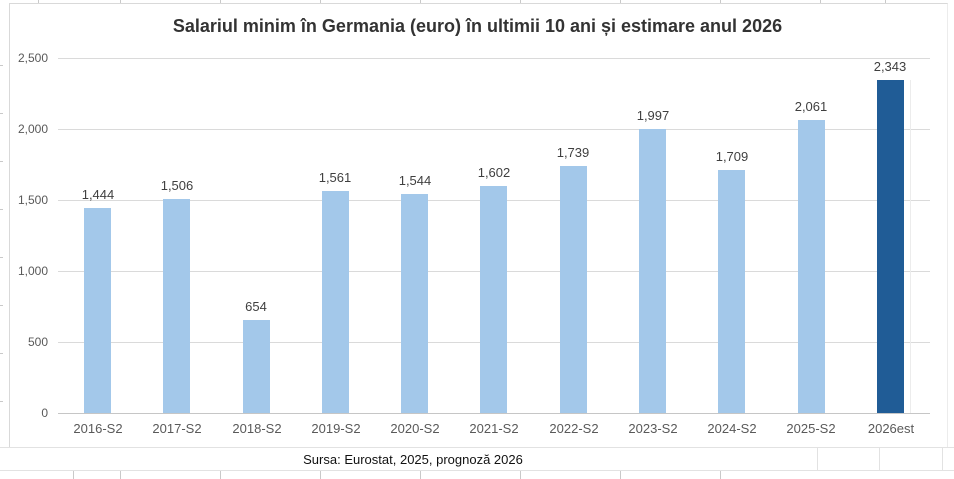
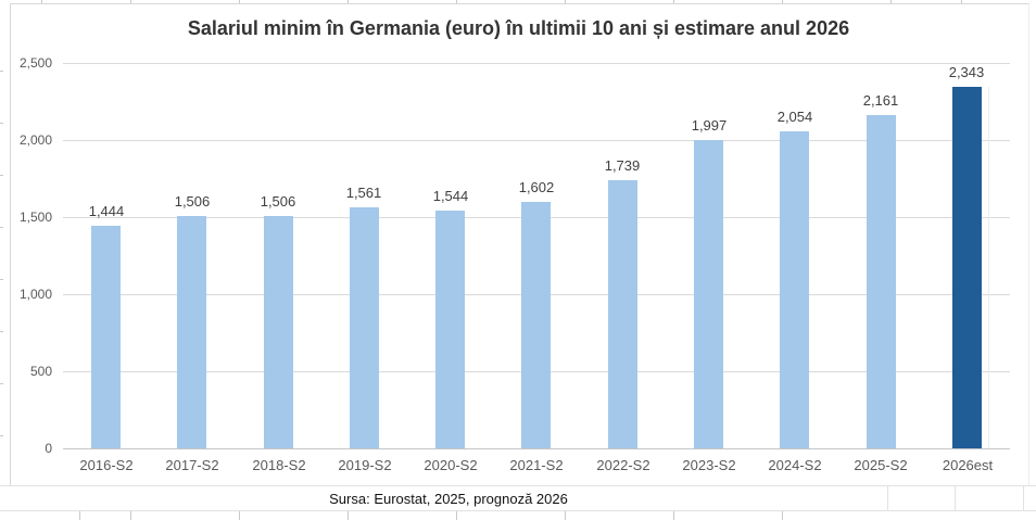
2018-S2: 654 -> 1,506
2024-S2: 1,709 -> 2,054
2025-S2: 2,061 -> 2,161
